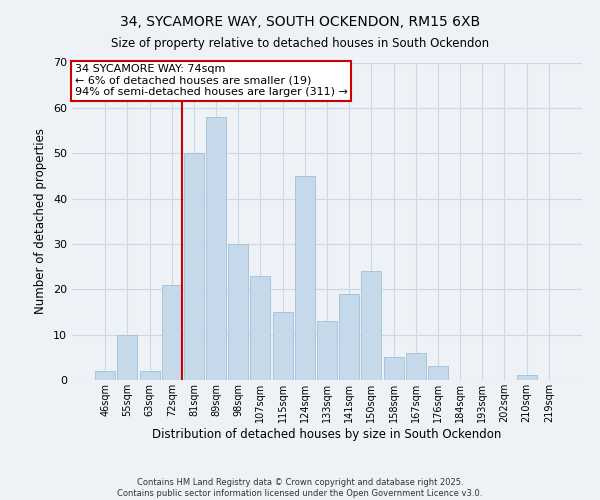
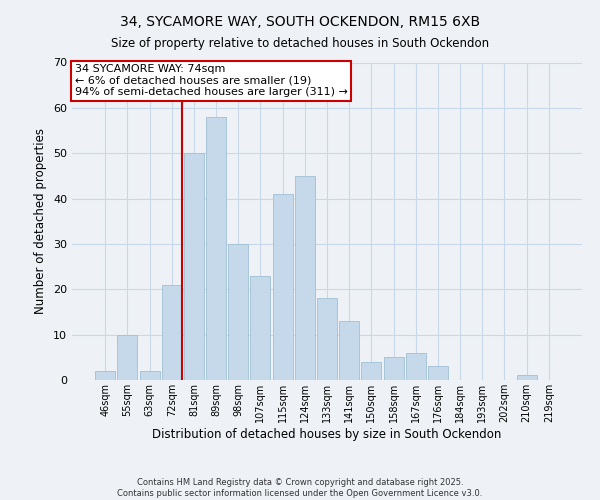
115sqm: 15 -> 41
133sqm: 13 -> 18
141sqm: 19 -> 13
150sqm: 24 -> 4
